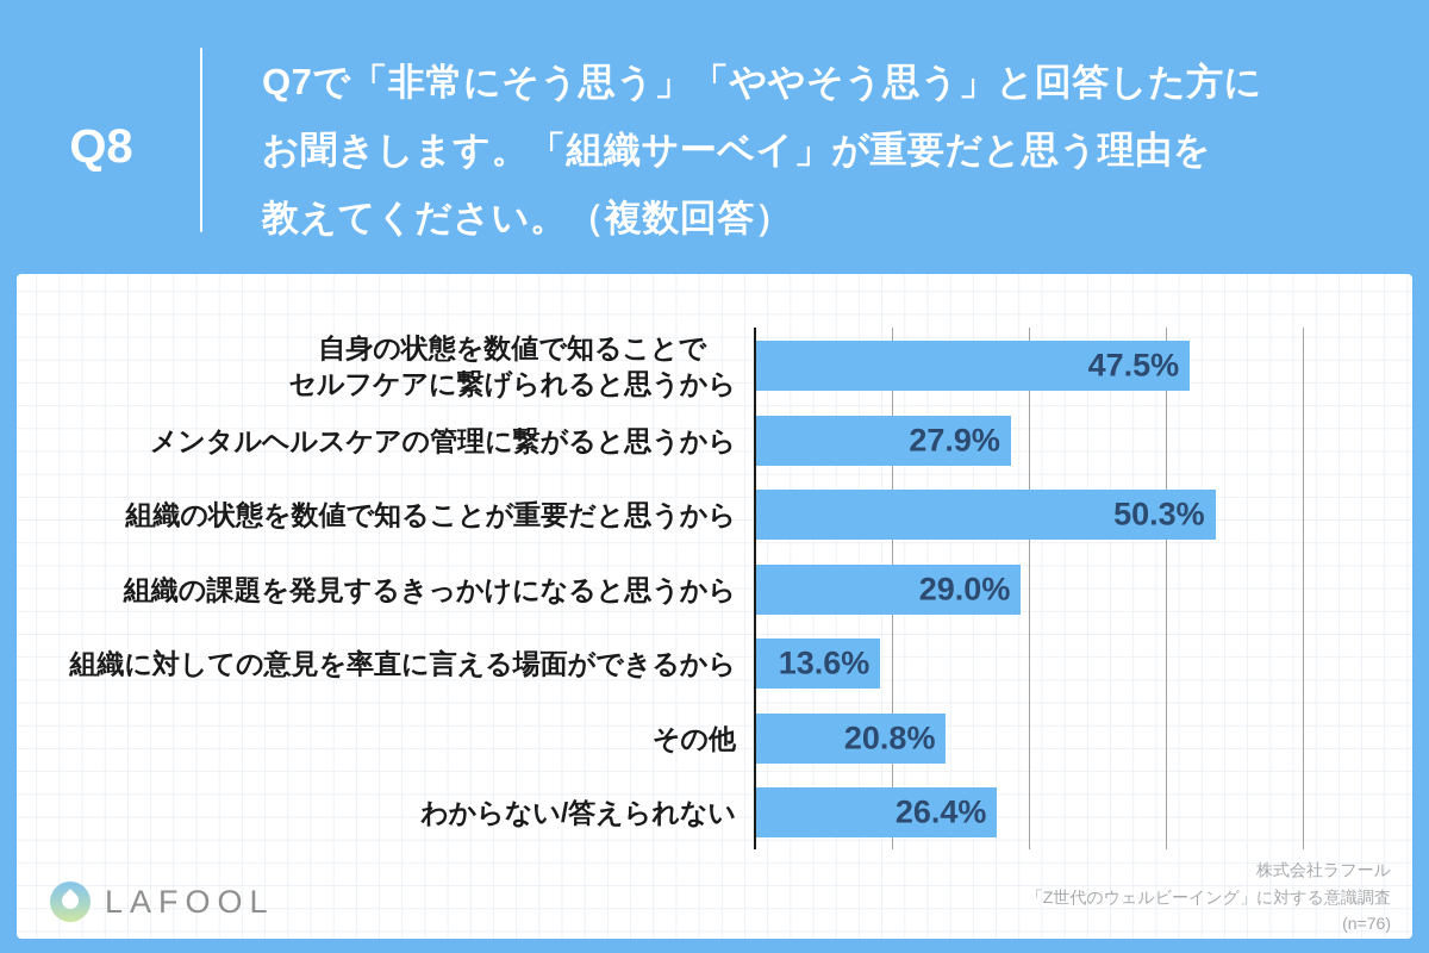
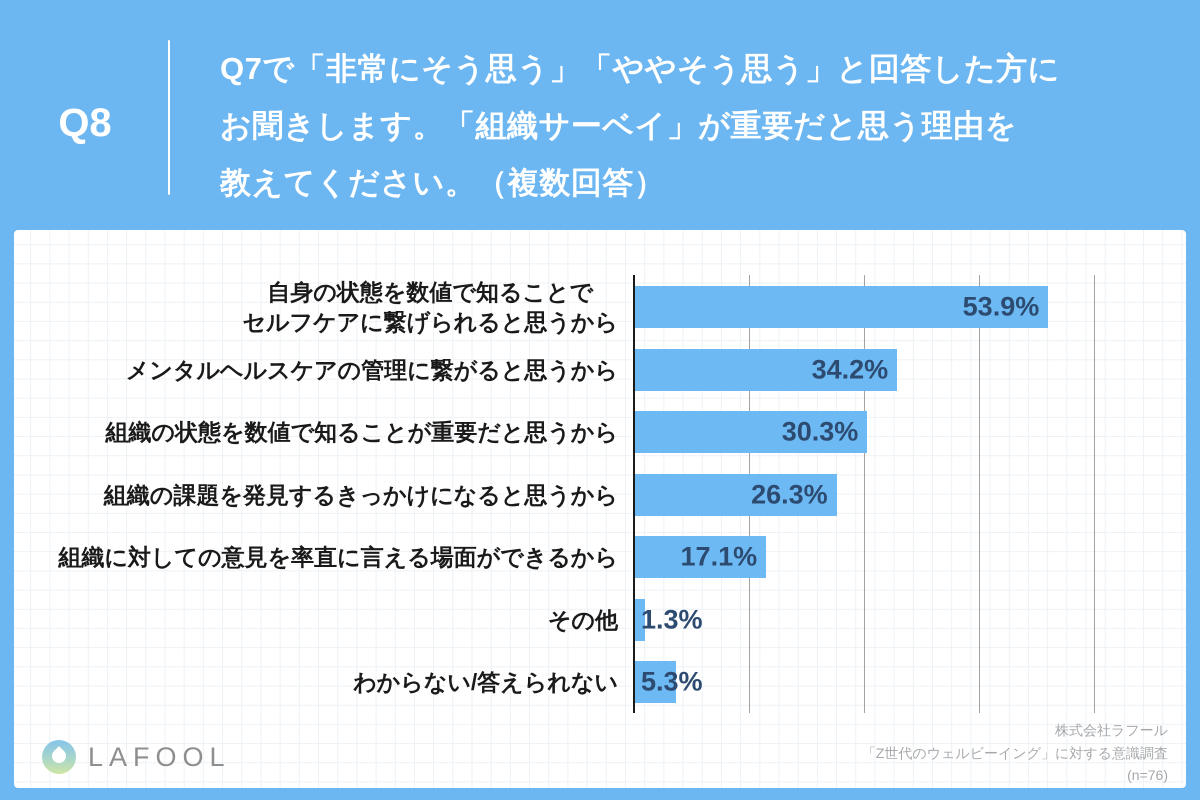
自身の状態を数値で知ることで セルフケアに繋げられると思うから: 47.5% -> 53.9%
メンタルヘルスケアの管理に繋がると思うから: 27.9% -> 34.2%
組織の状態を数値で知ることが重要だと思うから: 50.3% -> 30.3%
組織の課題を発見するきっかけになると思うから: 29.0% -> 26.3%
組織に対しての意見を率直に言える場面ができるから: 13.6% -> 17.1%
その他: 20.8% -> 1.3%
わからない/答えられない: 26.4% -> 5.3%
